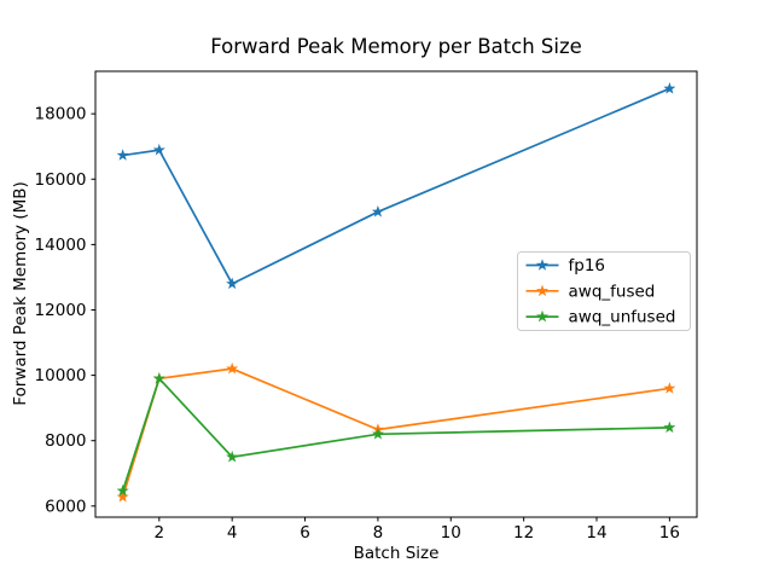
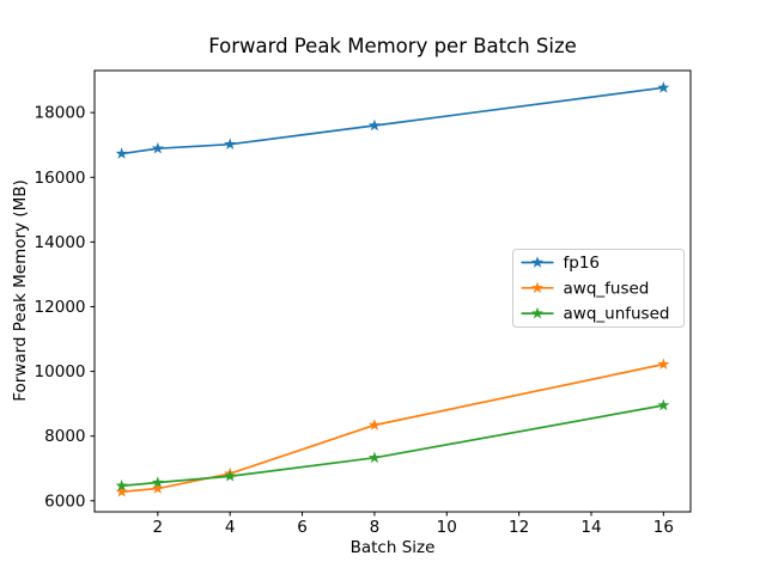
awq_fused/2: 9900 -> 6400
awq_unfused/2: 9900 -> 6600
fp16/4: 12800 -> 17000
awq_fused/4: 10200 -> 6800
awq_unfused/4: 7500 -> 6800
fp16/8: 15000 -> 17600
awq_unfused/8: 8200 -> 7300
awq_fused/16: 9600 -> 10200
awq_unfused/16: 8400 -> 9000
